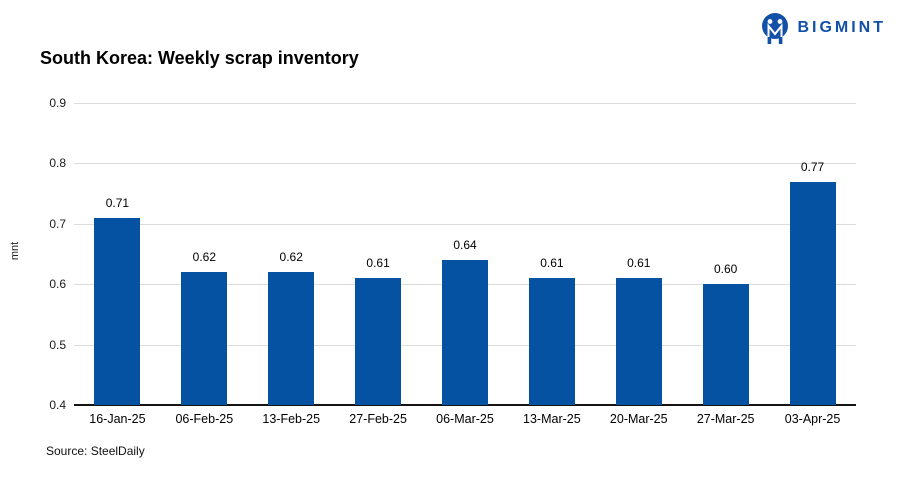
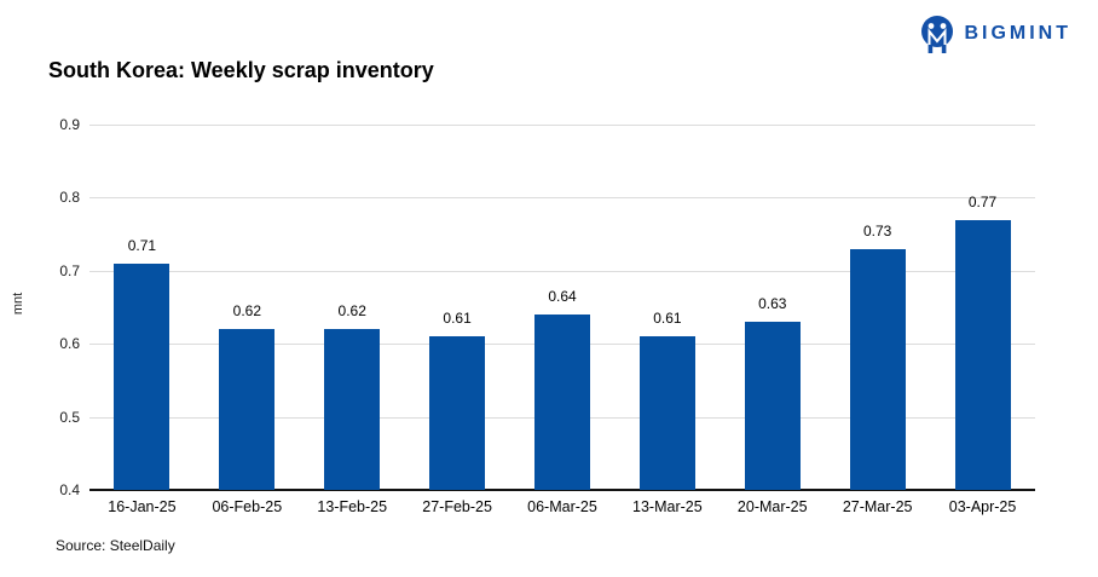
20-Mar-25: 0.61 -> 0.63
27-Mar-25: 0.60 -> 0.73
